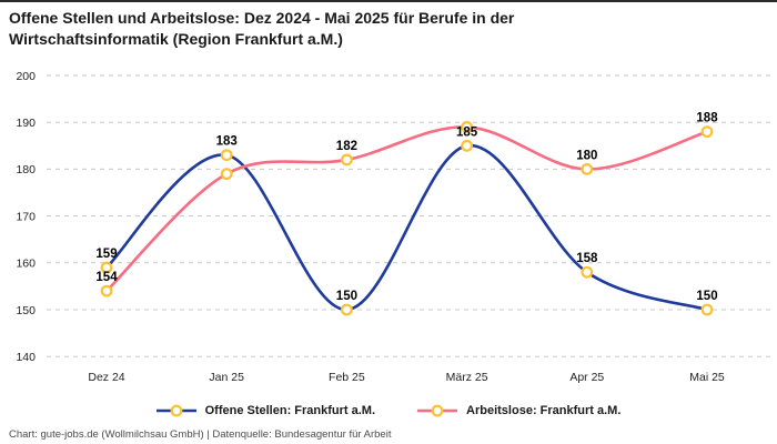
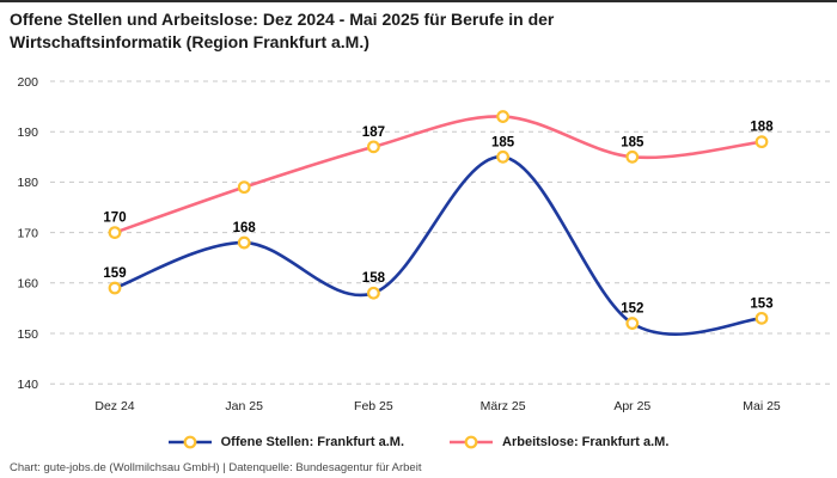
Arbeitslose: Frankfurt a.M./Dez 24: 154 -> 170
Offene Stellen: Frankfurt a.M./Jan 25: 183 -> 168
Offene Stellen: Frankfurt a.M./Feb 25: 150 -> 158
Arbeitslose: Frankfurt a.M./Feb 25: 182 -> 187
Arbeitslose: Frankfurt a.M./März 25: 189 -> 193
Offene Stellen: Frankfurt a.M./Apr 25: 158 -> 152
Arbeitslose: Frankfurt a.M./Apr 25: 180 -> 185
Offene Stellen: Frankfurt a.M./Mai 25: 150 -> 153
